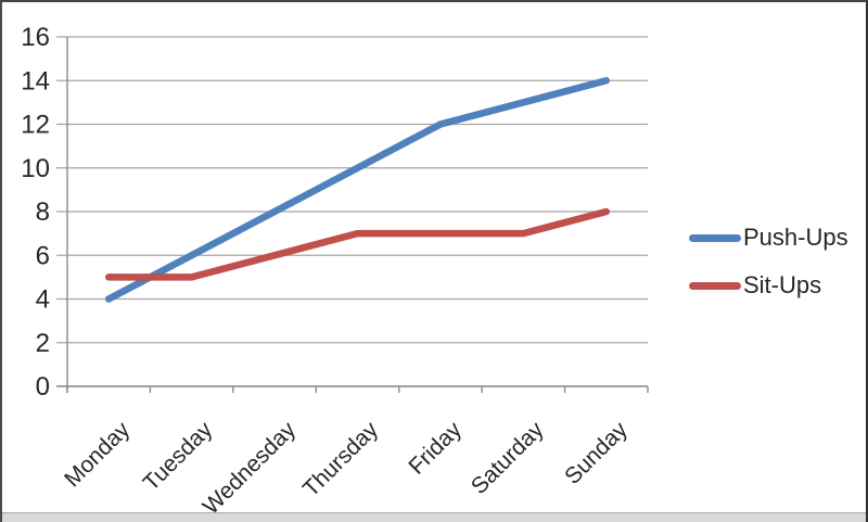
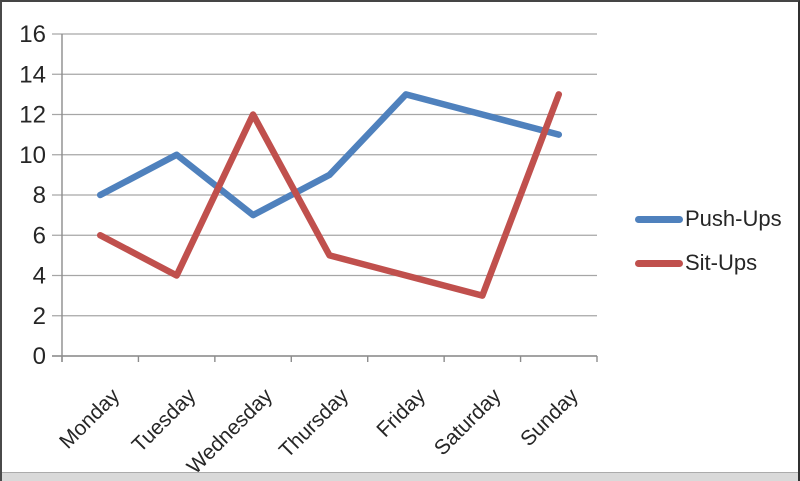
Push-Ups/Monday: 4 -> 8
Sit-Ups/Monday: 5 -> 6
Push-Ups/Tuesday: 6 -> 10
Sit-Ups/Tuesday: 5 -> 4
Push-Ups/Wednesday: 8 -> 7
Sit-Ups/Wednesday: 6 -> 12
Push-Ups/Thursday: 10 -> 9
Sit-Ups/Thursday: 7 -> 5
Push-Ups/Friday: 12 -> 13
Sit-Ups/Friday: 7 -> 4
Push-Ups/Saturday: 13 -> 12
Sit-Ups/Saturday: 7 -> 3
Push-Ups/Sunday: 14 -> 11
Sit-Ups/Sunday: 8 -> 13
